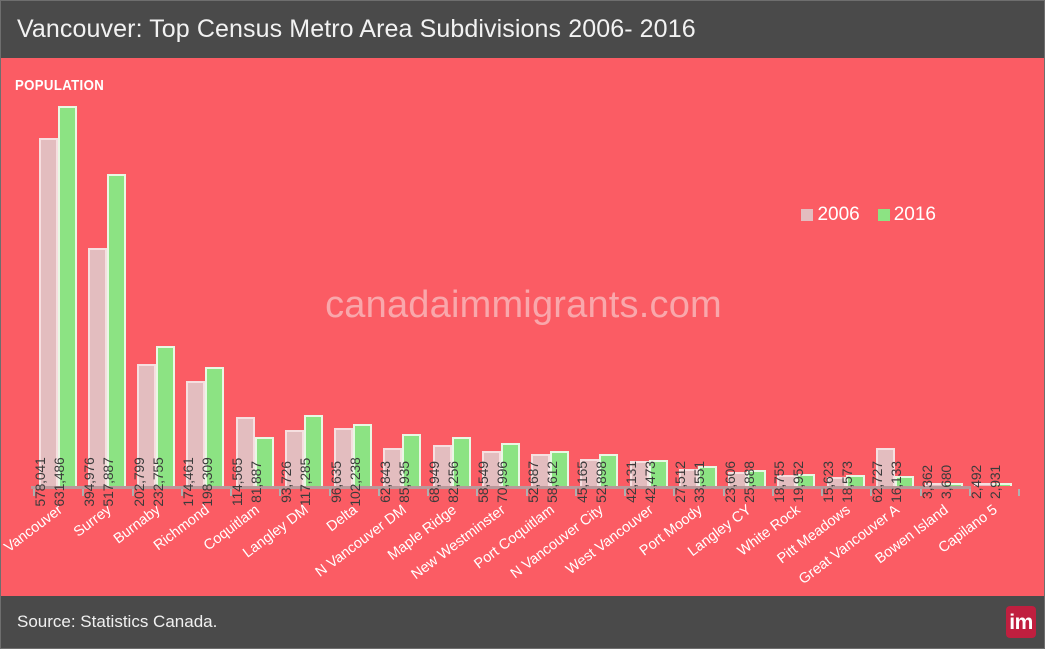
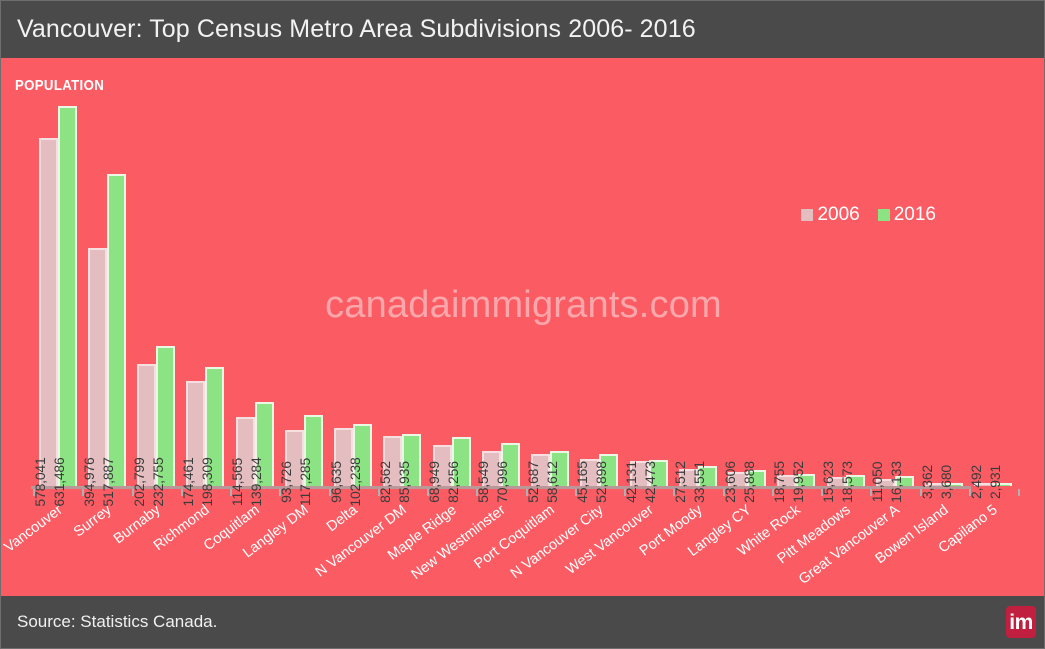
2016/Coquitlam: 81,887 -> 139,284
2006/N Vancouver DM: 62,843 -> 82,562
2006/Great Vancouver A: 62,727 -> 11,050
